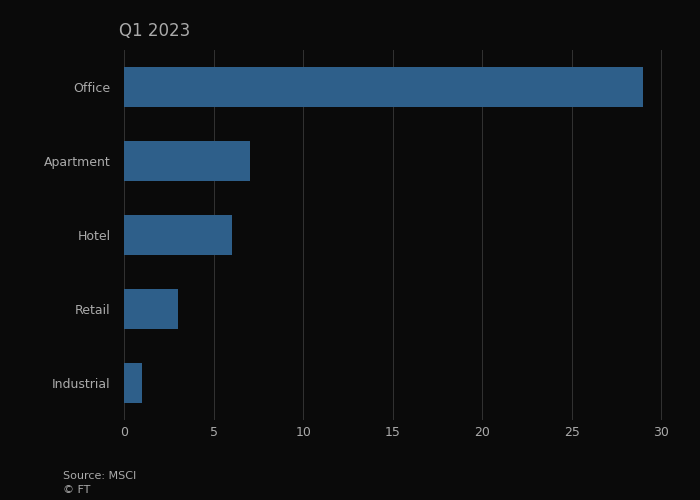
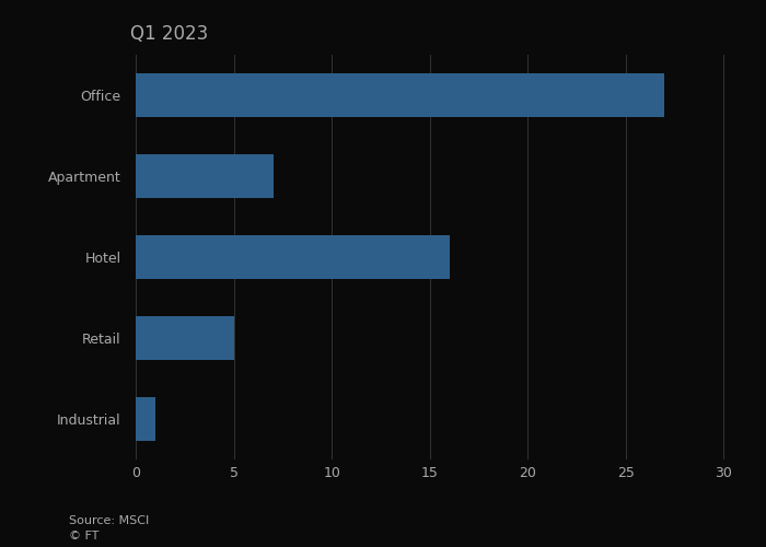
Office: 29 -> 27
Hotel: 6 -> 16
Retail: 3 -> 5
